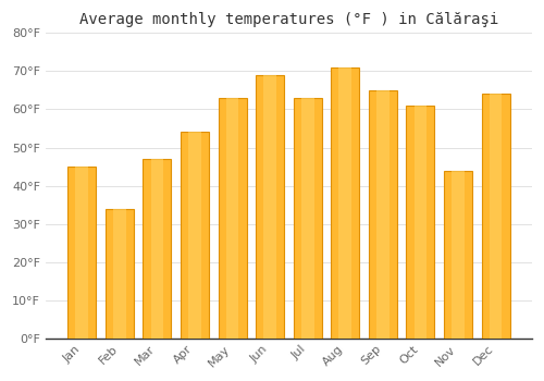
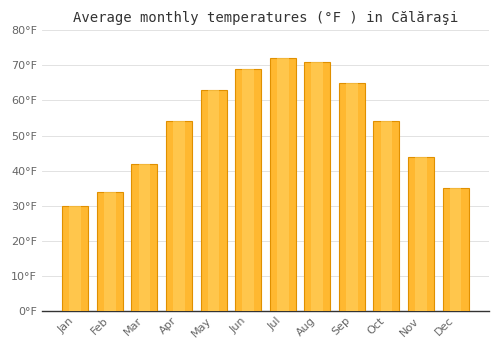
Jan: 45°F -> 30°F
Mar: 47°F -> 42°F
Jul: 63°F -> 72°F
Oct: 61°F -> 54°F
Dec: 64°F -> 35°F
